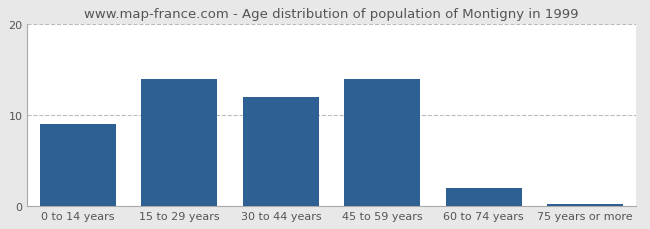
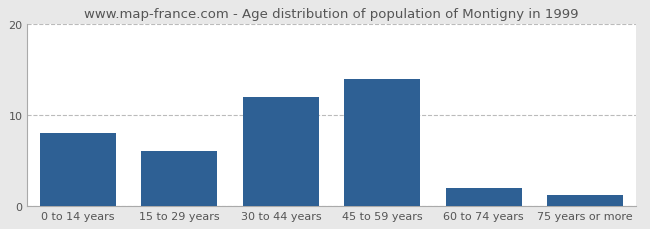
0 to 14 years: 9.0 -> 8.0
15 to 29 years: 14.0 -> 6.0
75 years or more: 0.2 -> 1.2
